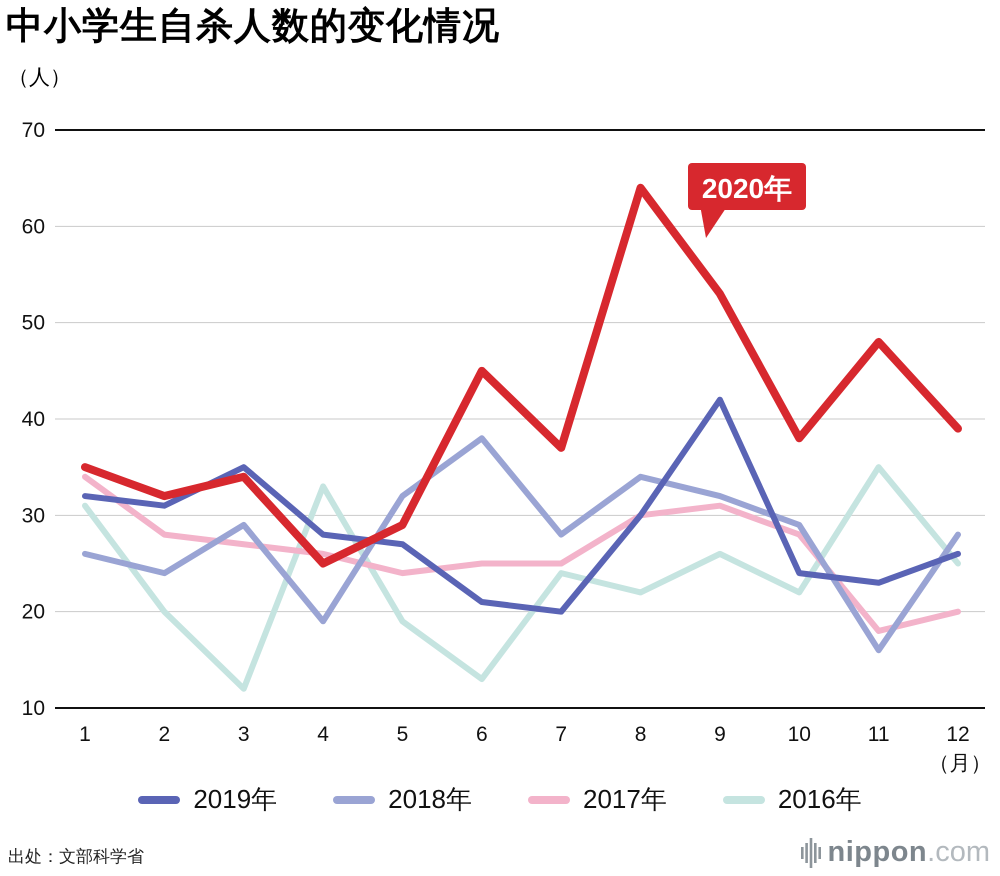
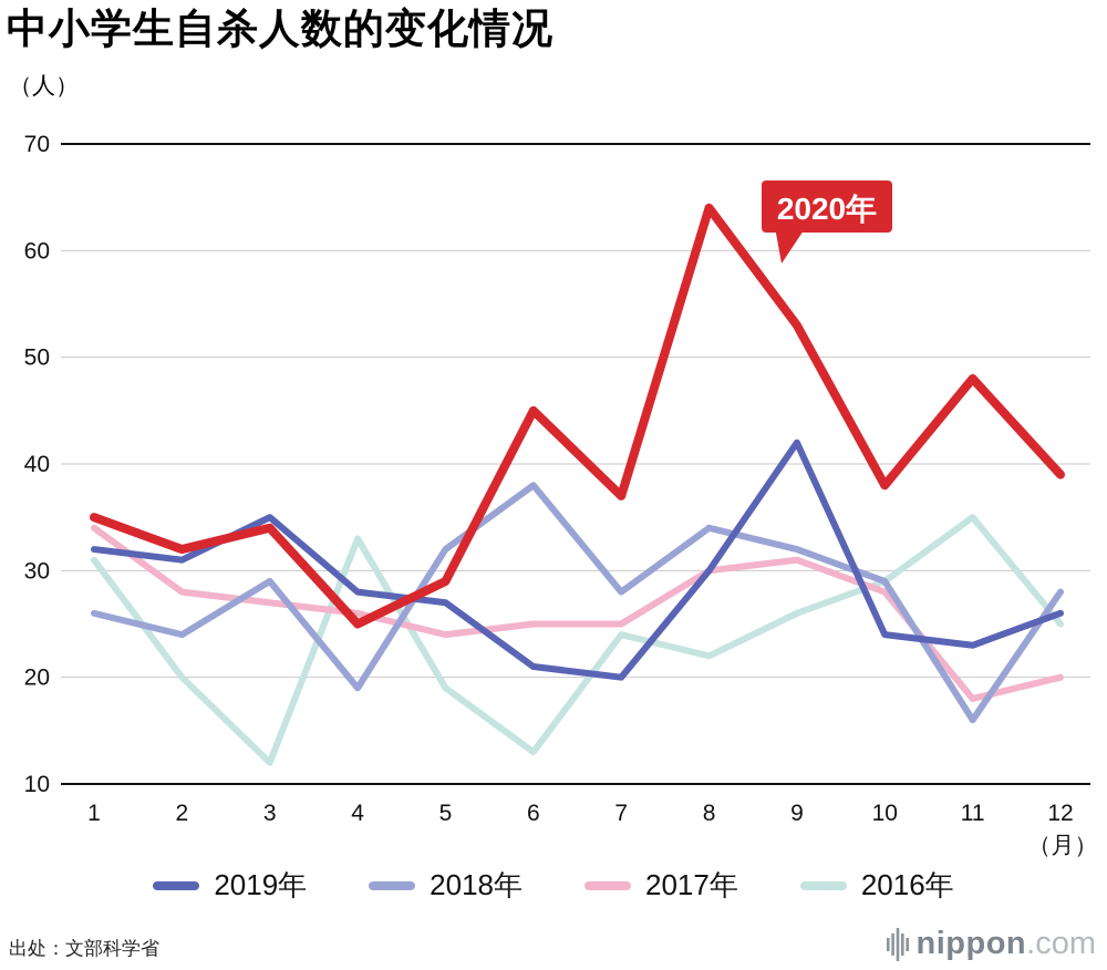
2016年/10: 22 -> 29
